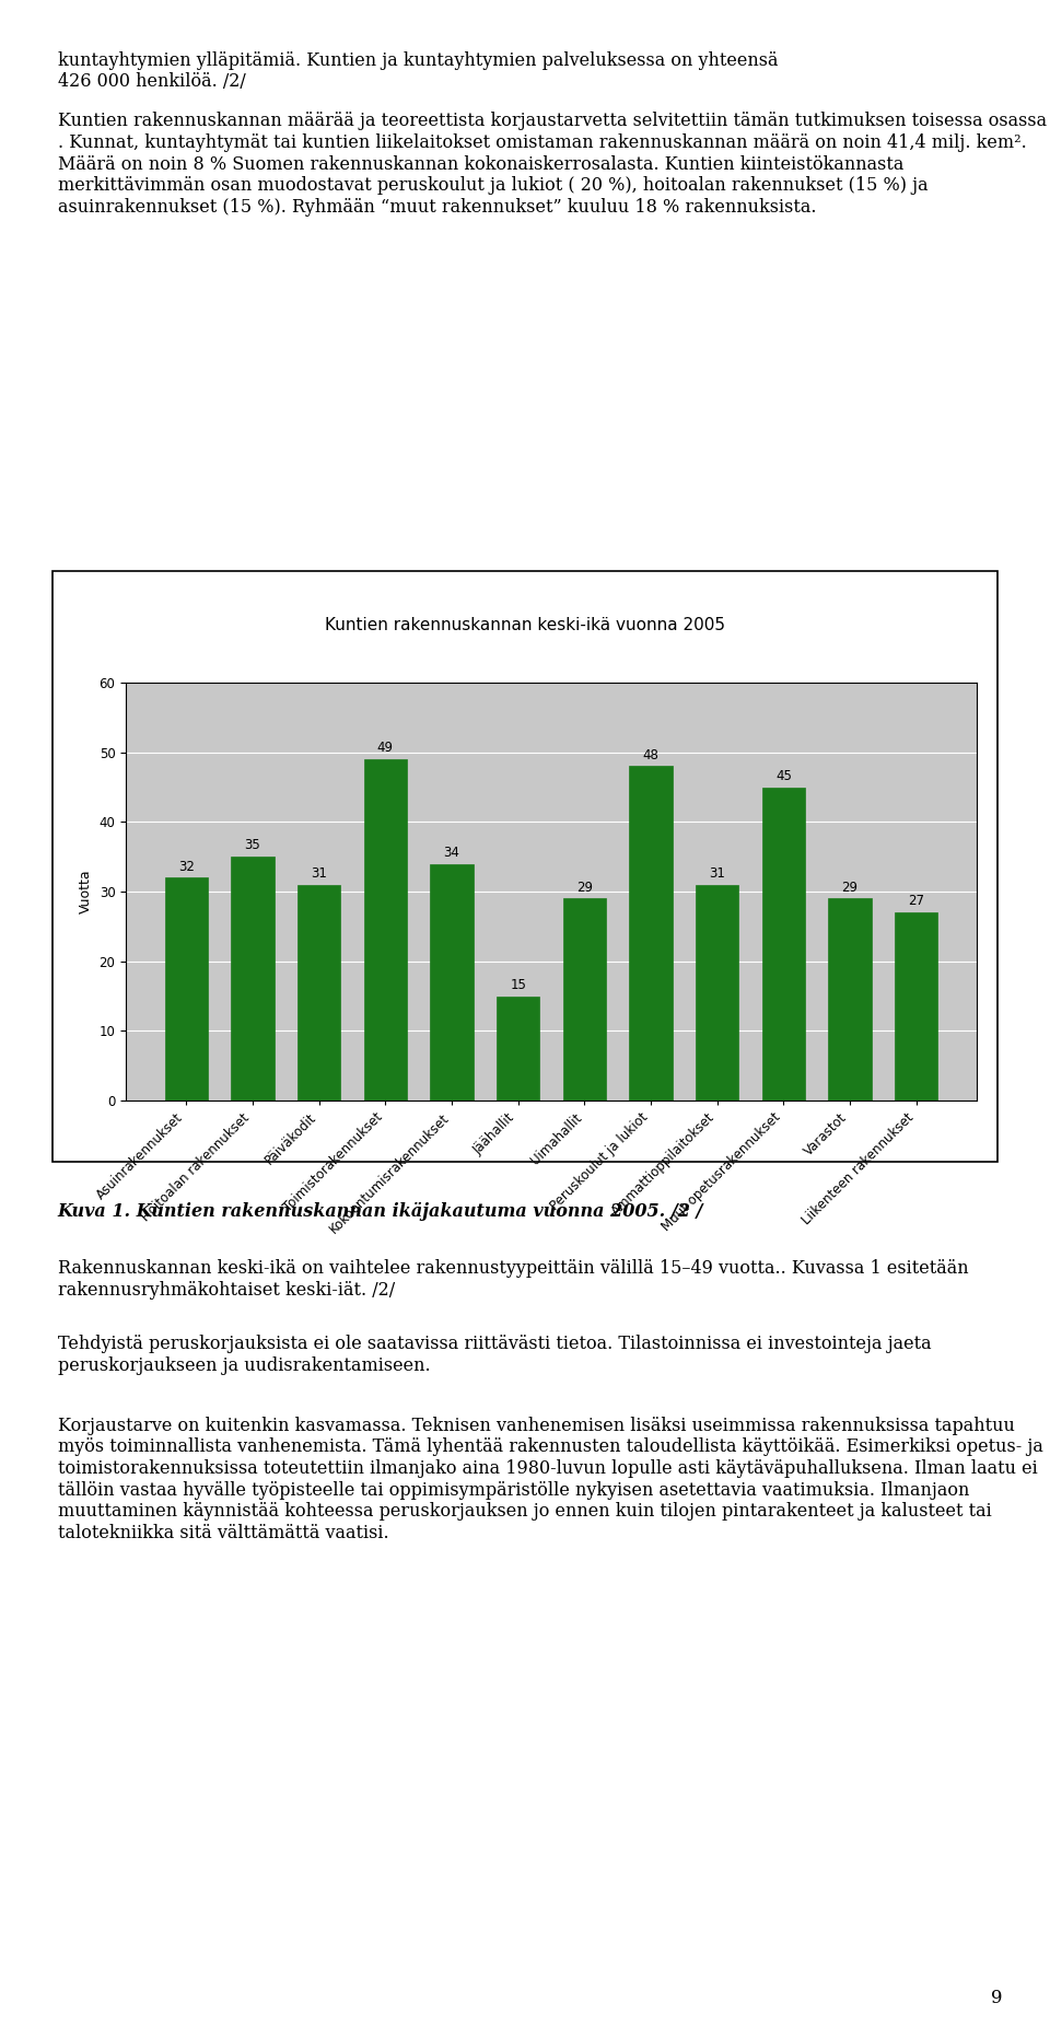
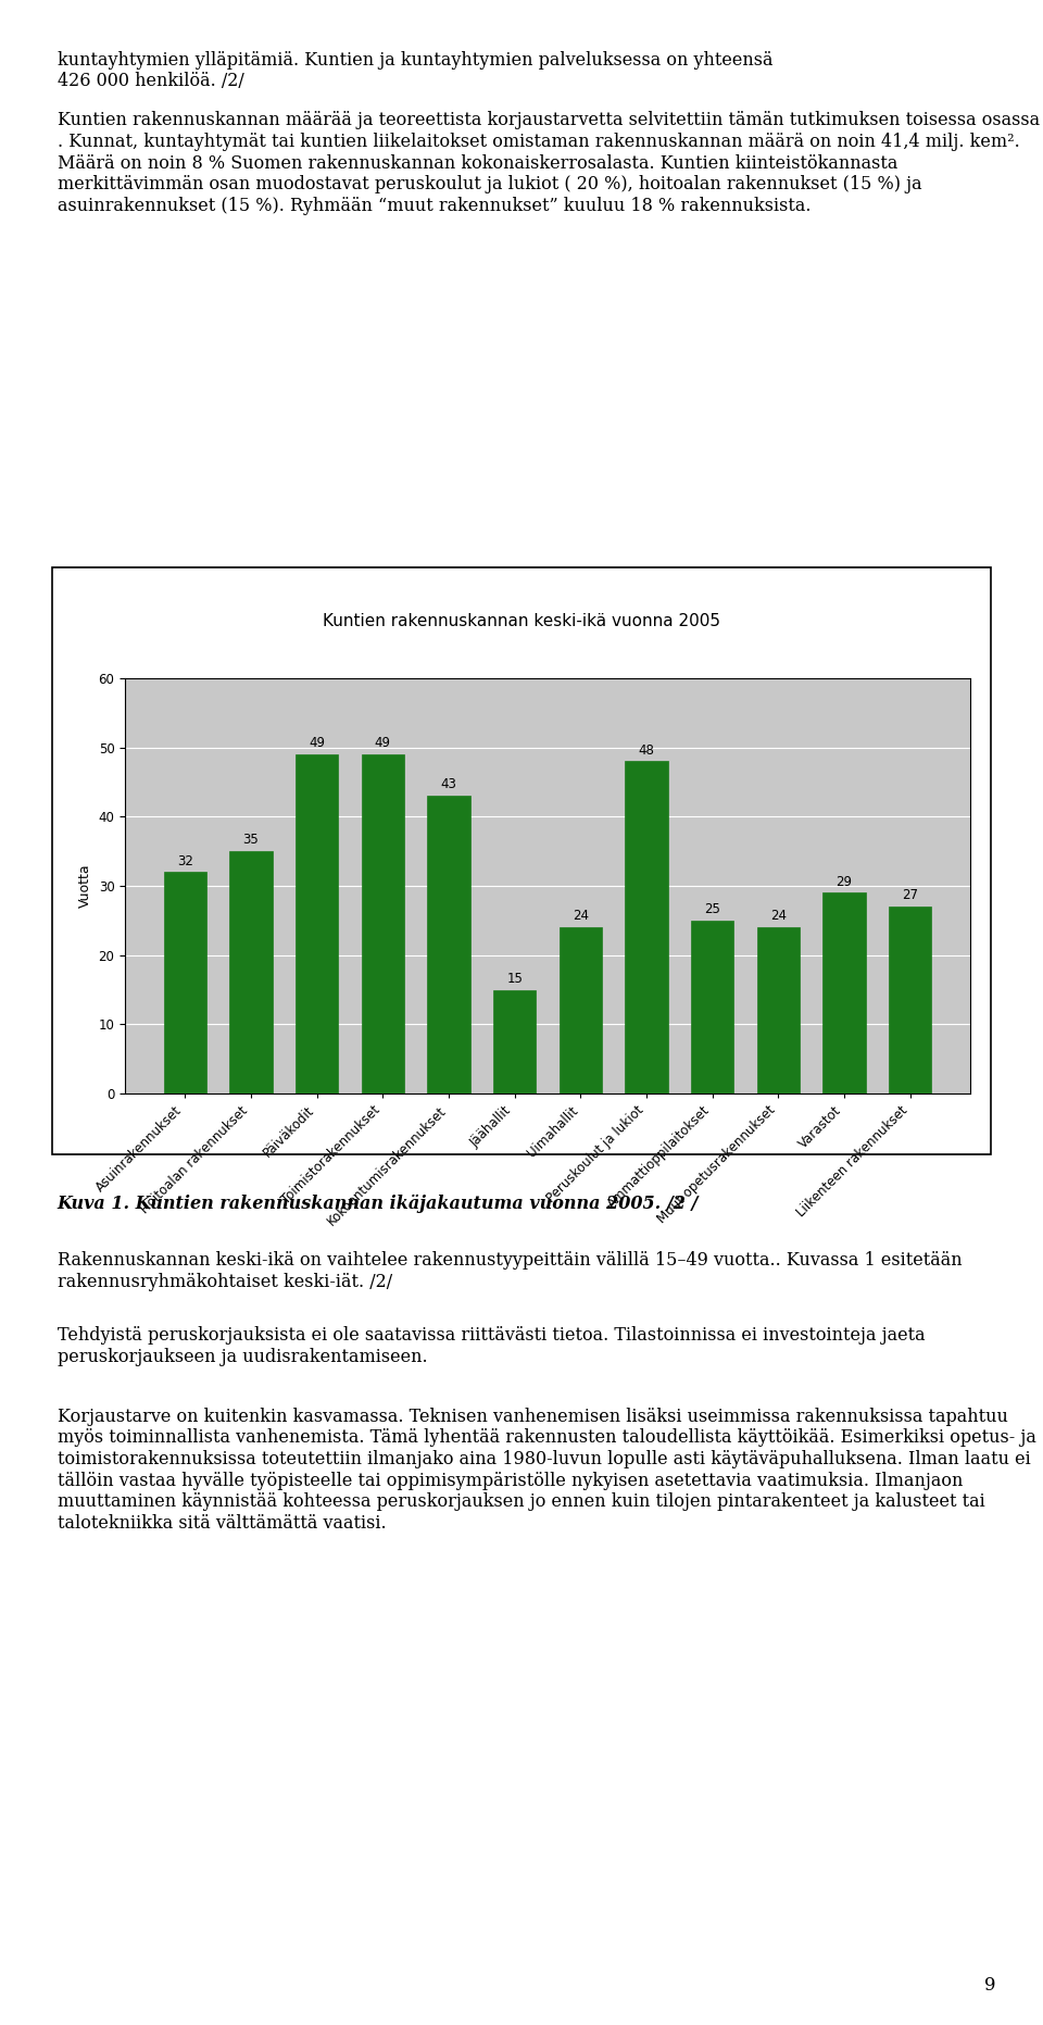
Päiväkodit: 31 -> 49
Kokoontumisrakennukset: 34 -> 43
Uimahallit: 29 -> 24
Ammattioppilaitokset: 31 -> 25
Muut opetusrakennukset: 45 -> 24
